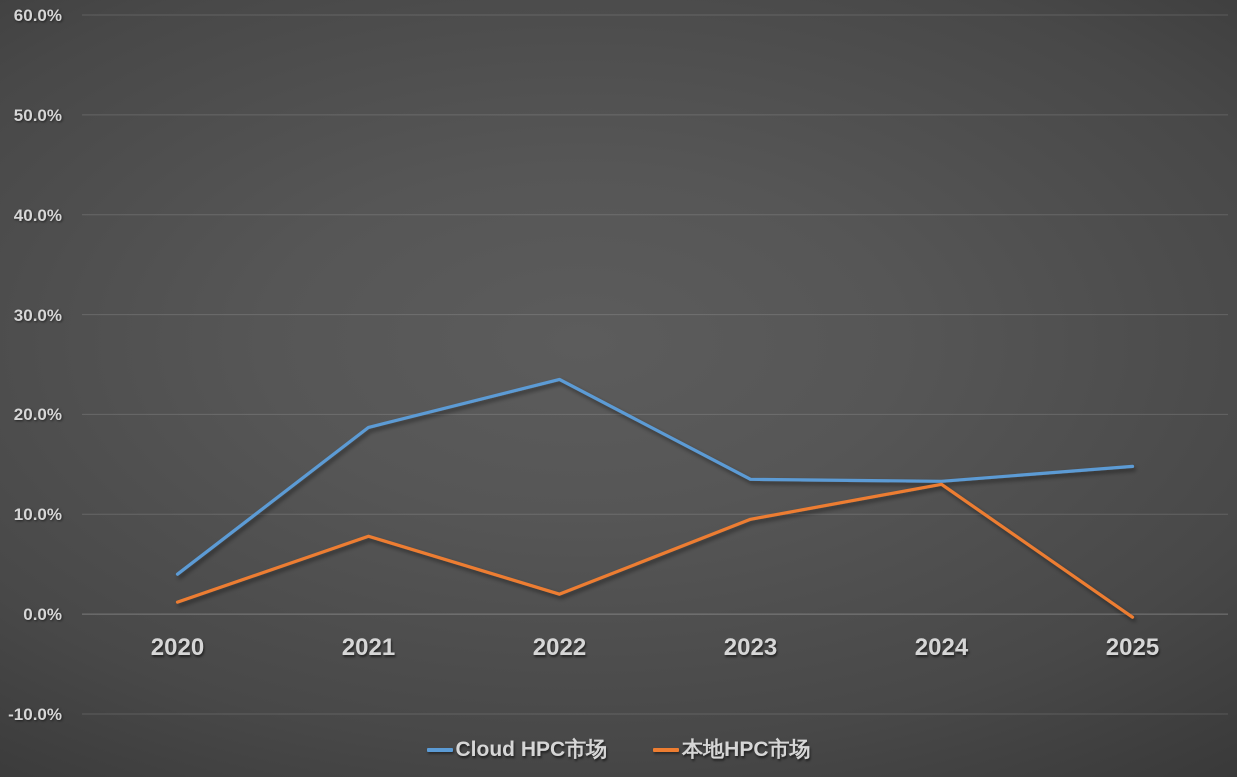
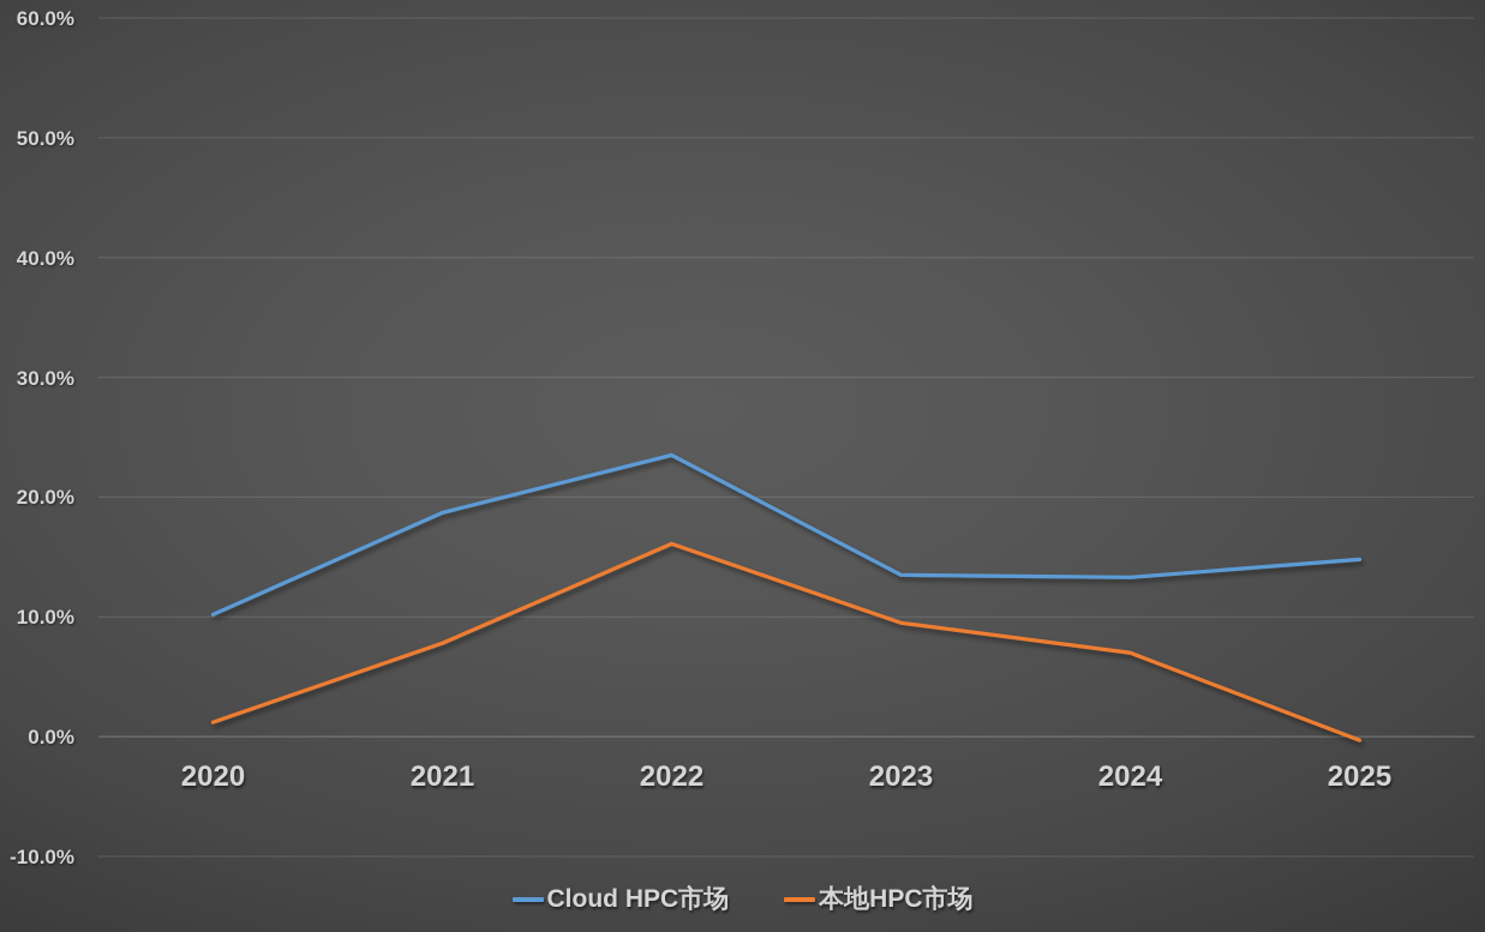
Cloud HPC市场/2020: 4% -> 10%
本地HPC市场/2022: 2% -> 16%
本地HPC市场/2024: 13% -> 7%
